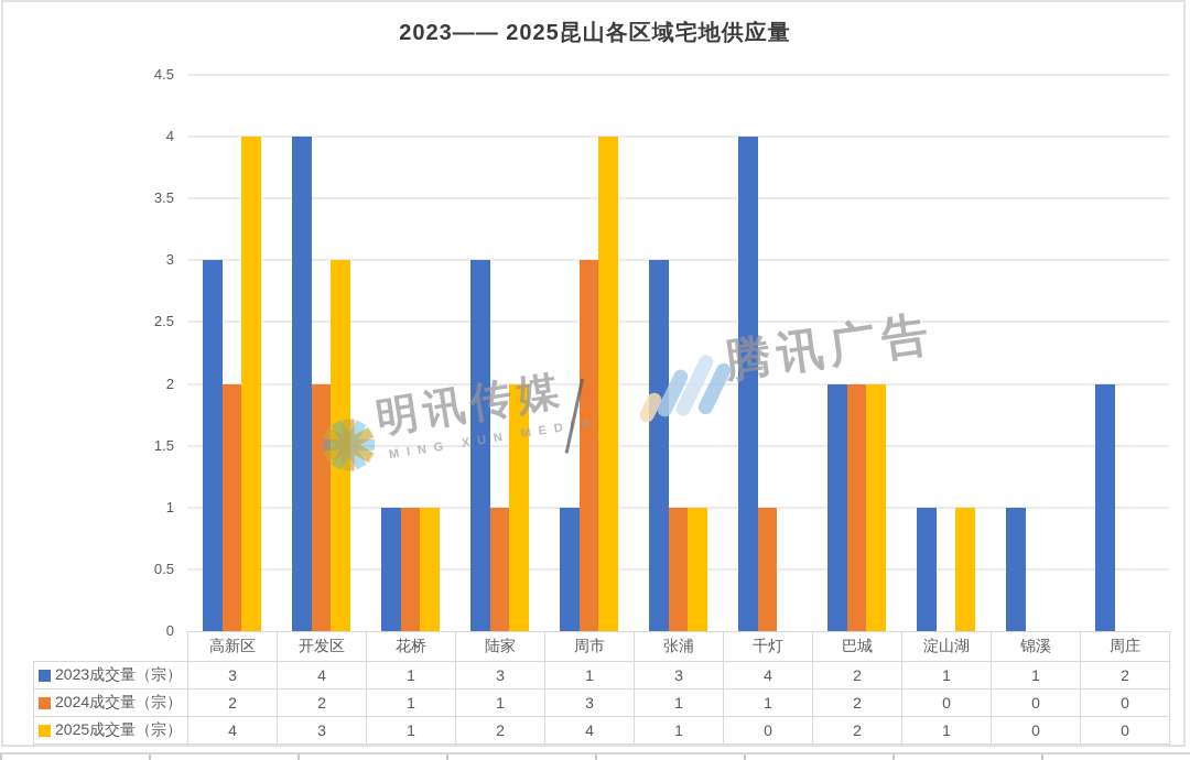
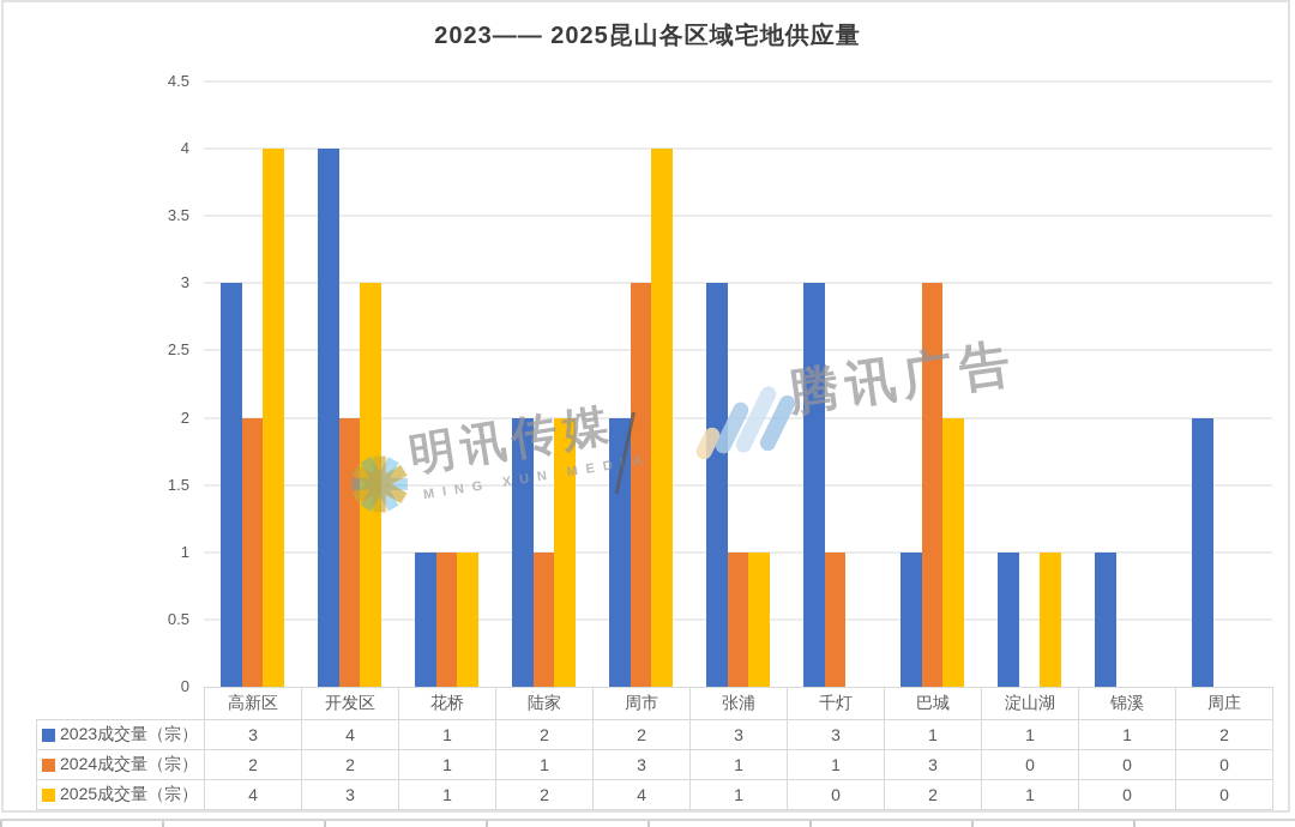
2023成交量（宗）/陆家: 3 -> 2
2023成交量（宗）/周市: 1 -> 2
2023成交量（宗）/千灯: 4 -> 3
2023成交量（宗）/巴城: 2 -> 1
2024成交量（宗）/巴城: 2 -> 3
